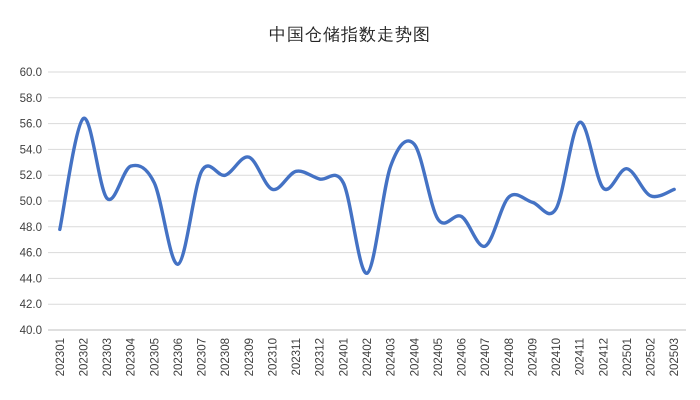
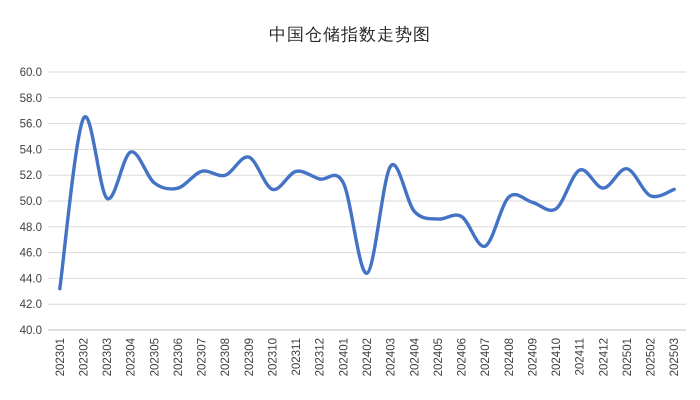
202301: 47.8 -> 43.2
202304: 52.7 -> 53.8
202306: 45.1 -> 51.0
202404: 54.4 -> 49.2
202411: 56.1 -> 52.4
